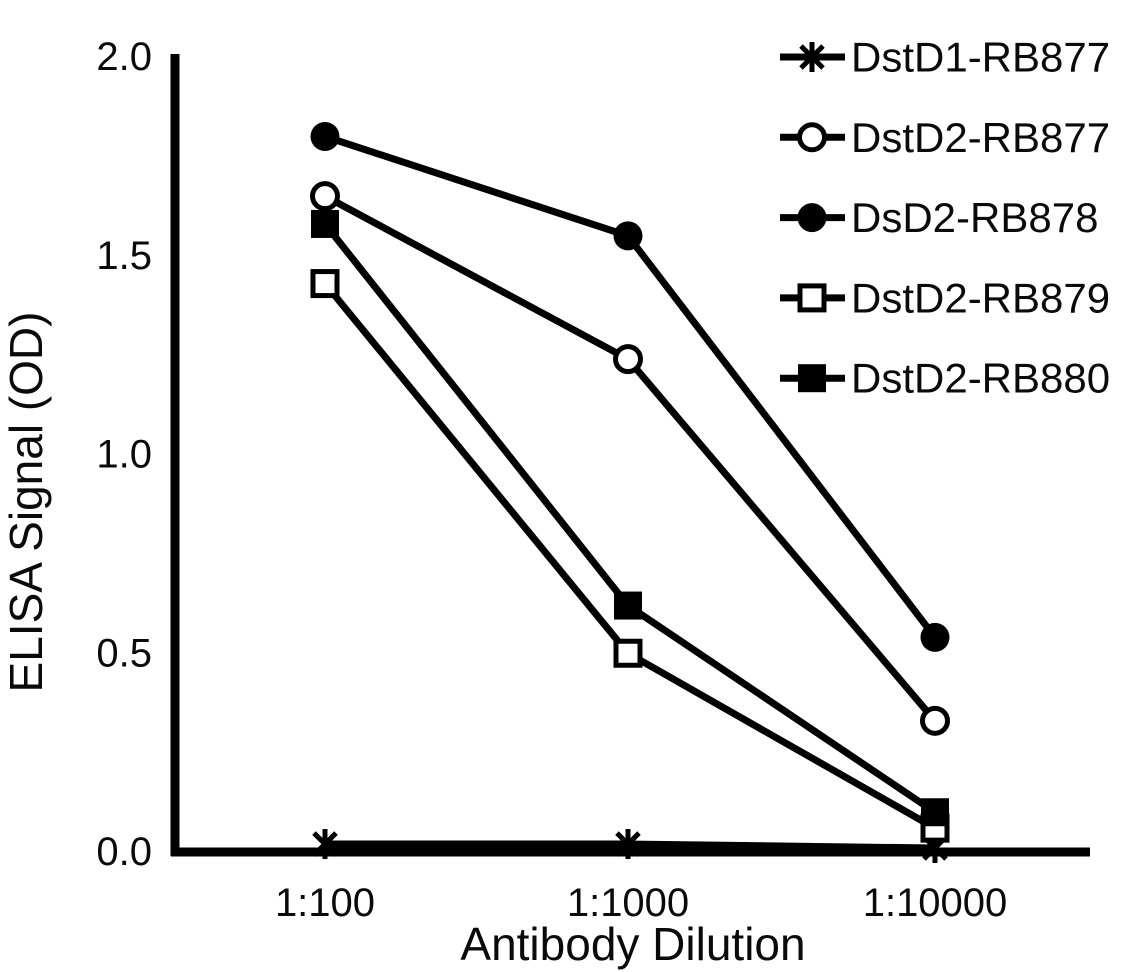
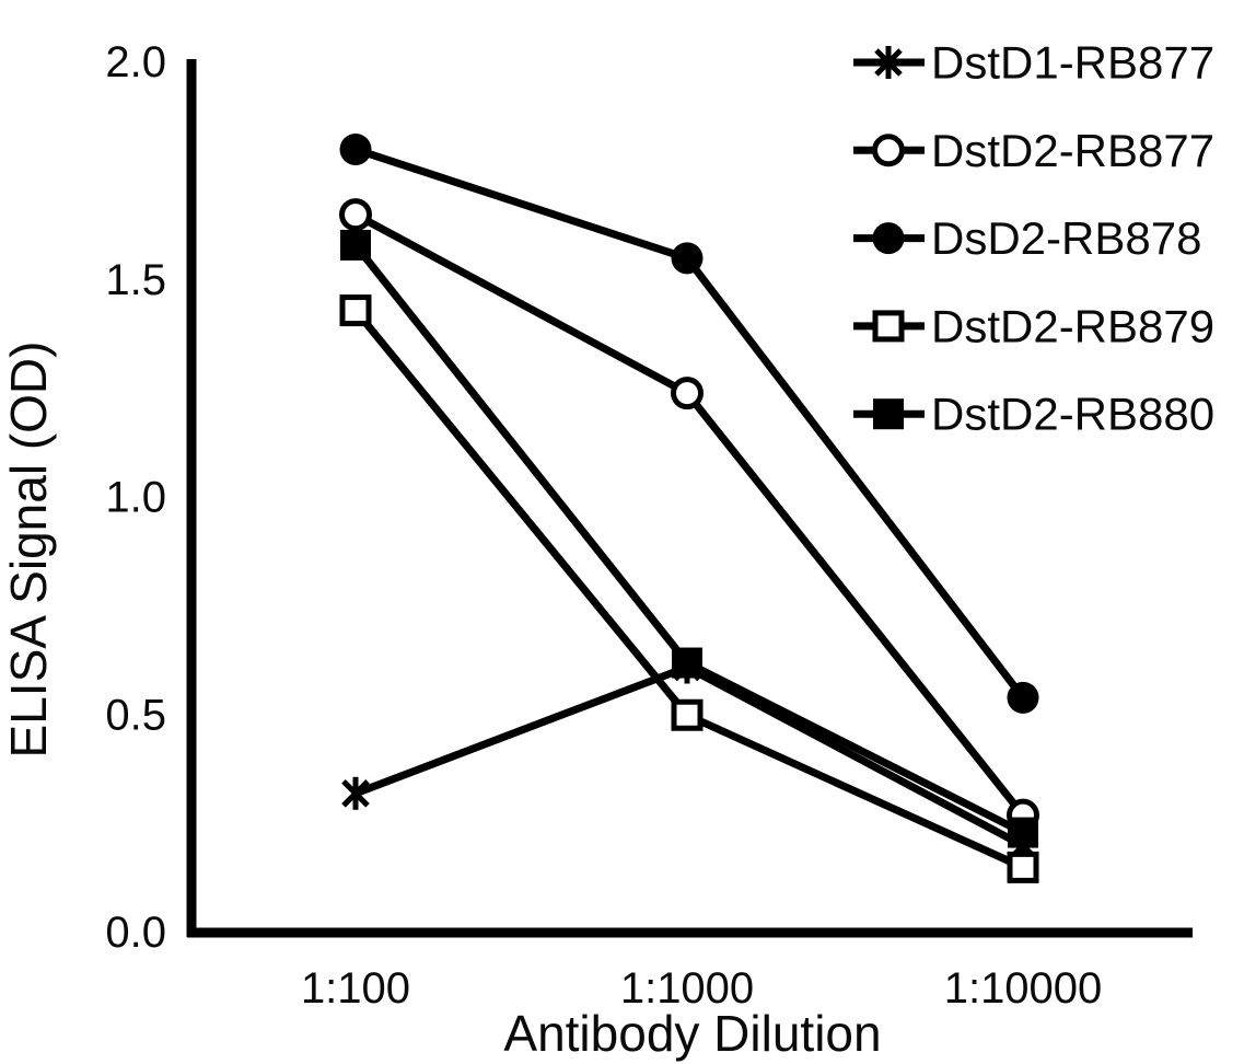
DstD1-RB877/1:100: 0.02 -> 0.32
DstD1-RB877/1:1000: 0.02 -> 0.61
DstD1-RB877/1:10000: 0.01 -> 0.20
DstD2-RB877/1:10000: 0.33 -> 0.27
DstD2-RB879/1:10000: 0.06 -> 0.15
DstD2-RB880/1:10000: 0.10 -> 0.23
